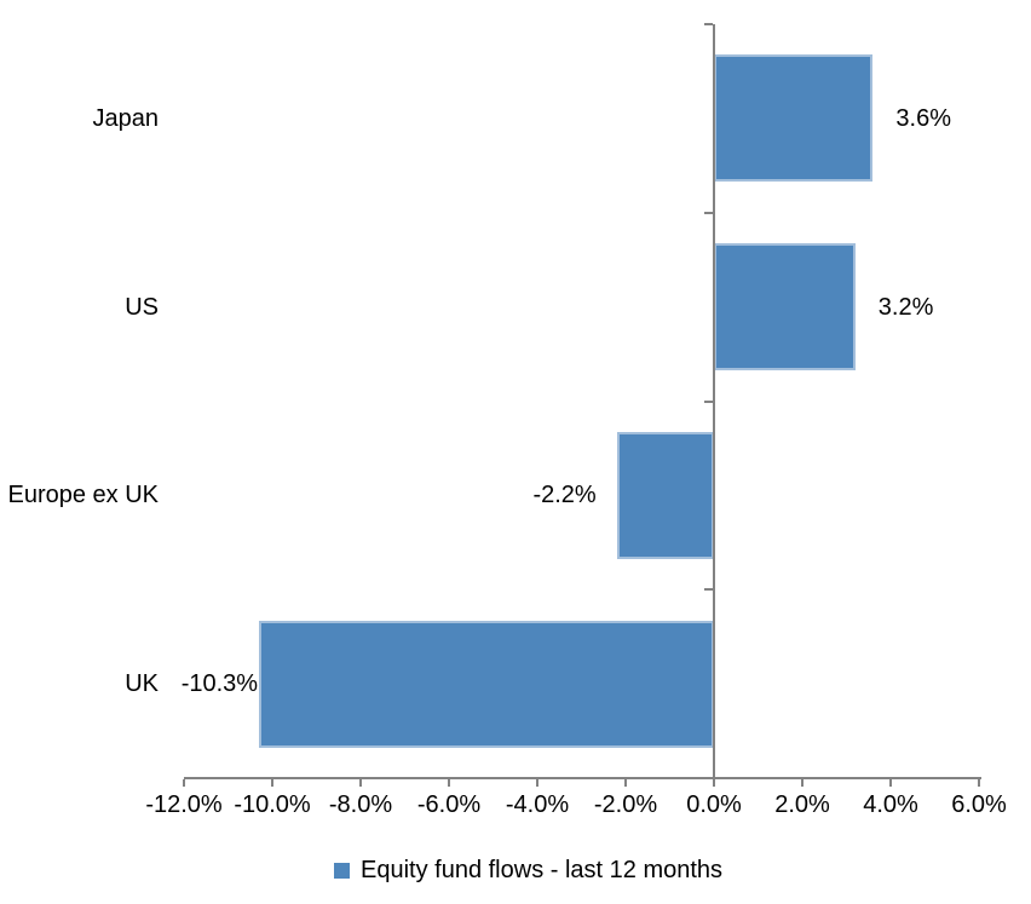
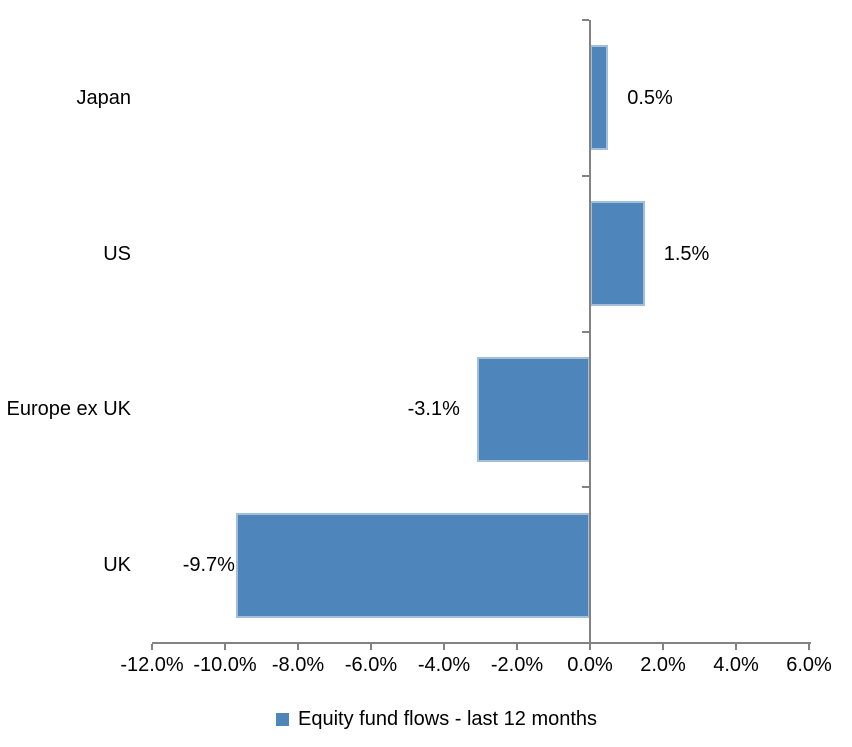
Japan: 3.6% -> 0.5%
US: 3.2% -> 1.5%
Europe ex UK: -2.2% -> -3.1%
UK: -10.3% -> -9.7%
